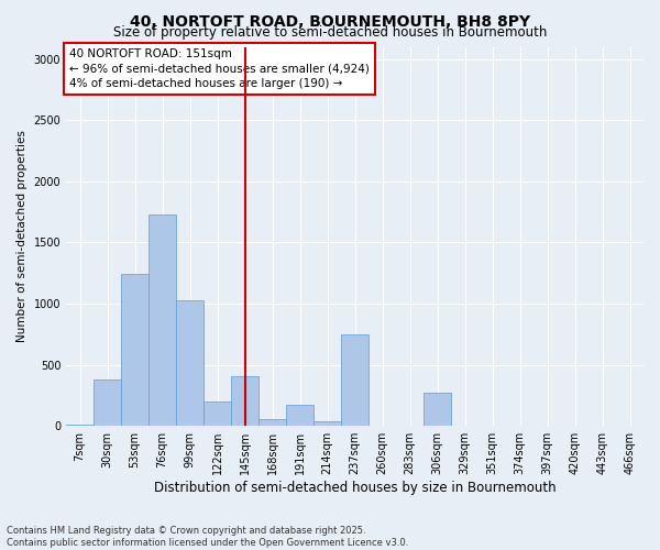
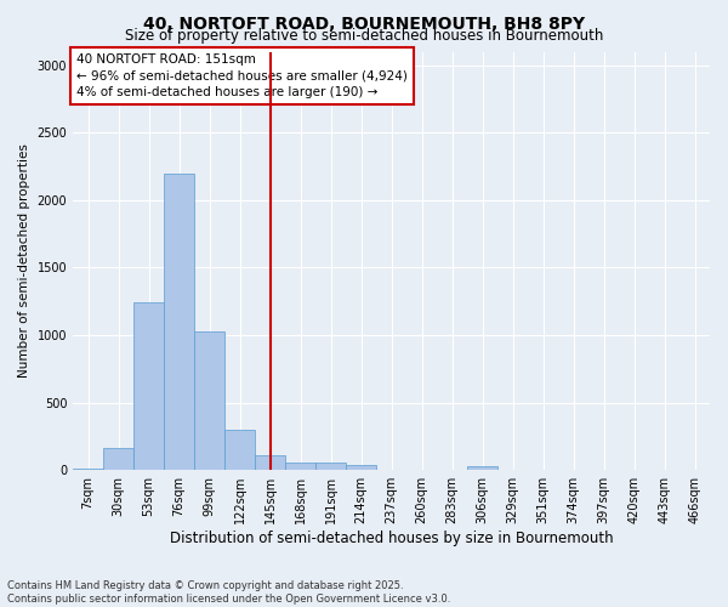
30sqm: 380 -> 160
76sqm: 1730 -> 2200
122sqm: 200 -> 300
145sqm: 410 -> 110
191sqm: 170 -> 60
237sqm: 750 -> 0
306sqm: 270 -> 30
